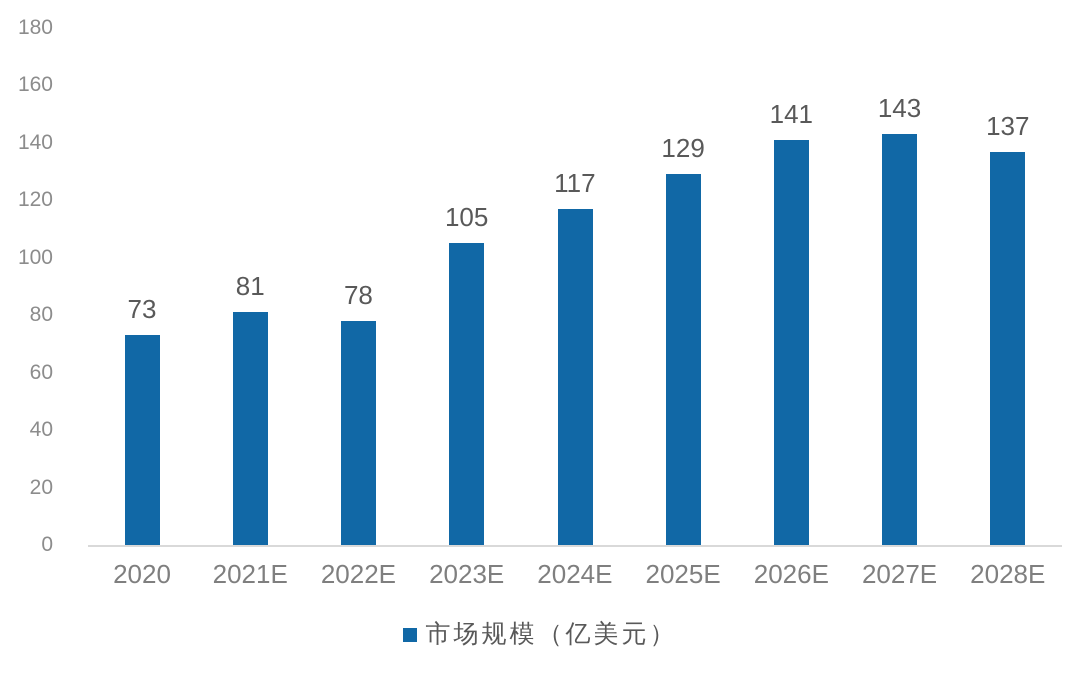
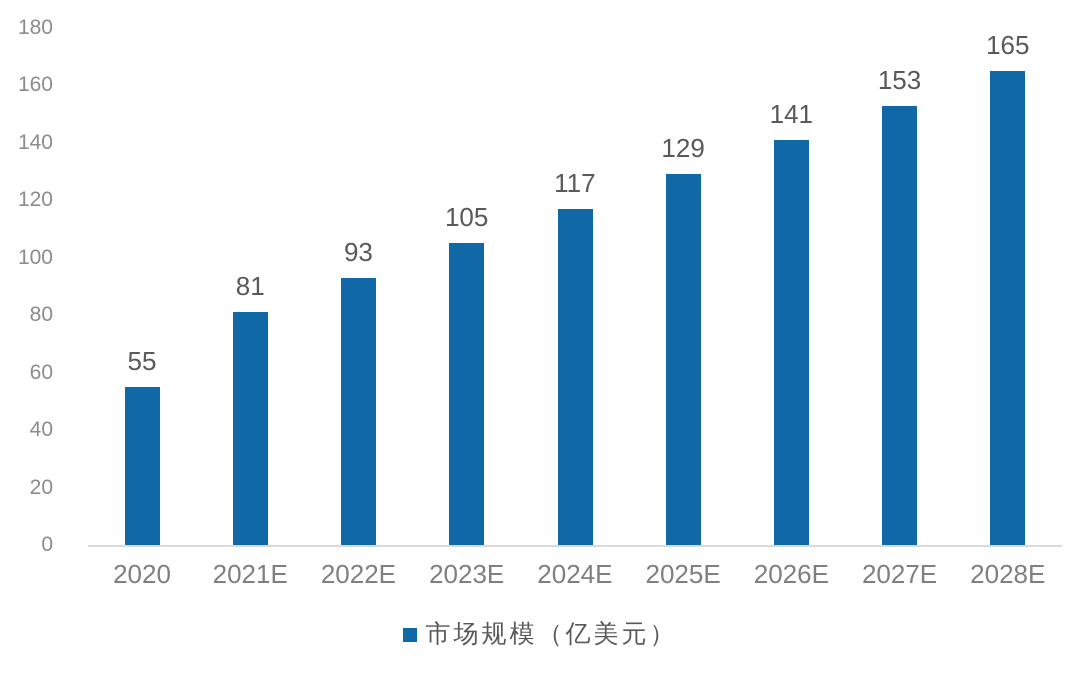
2020: 73 -> 55
2022E: 78 -> 93
2027E: 143 -> 153
2028E: 137 -> 165
